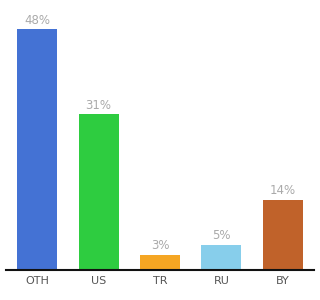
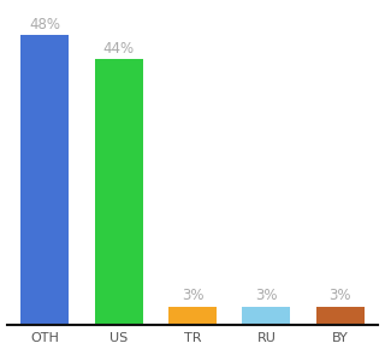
US: 31% -> 44%
RU: 5% -> 3%
BY: 14% -> 3%
